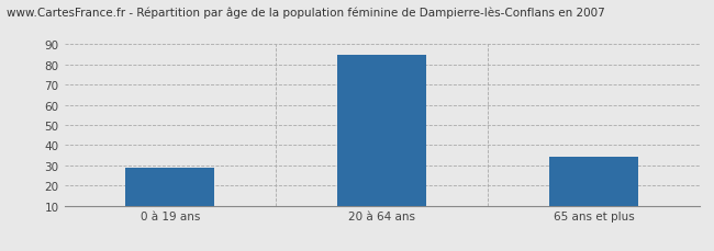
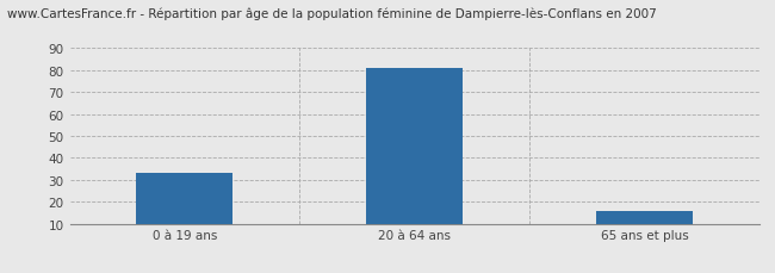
0 à 19 ans: 29 -> 33
20 à 64 ans: 85 -> 81
65 ans et plus: 34 -> 16
